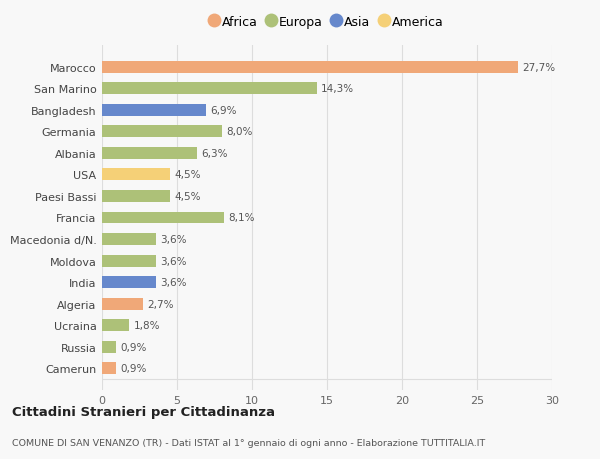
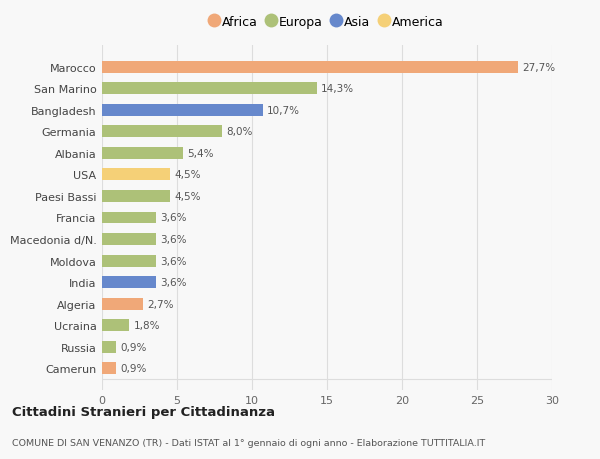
Bangladesh: 6,9% -> 10,7%
Albania: 6,3% -> 5,4%
Francia: 8,1% -> 3,6%
